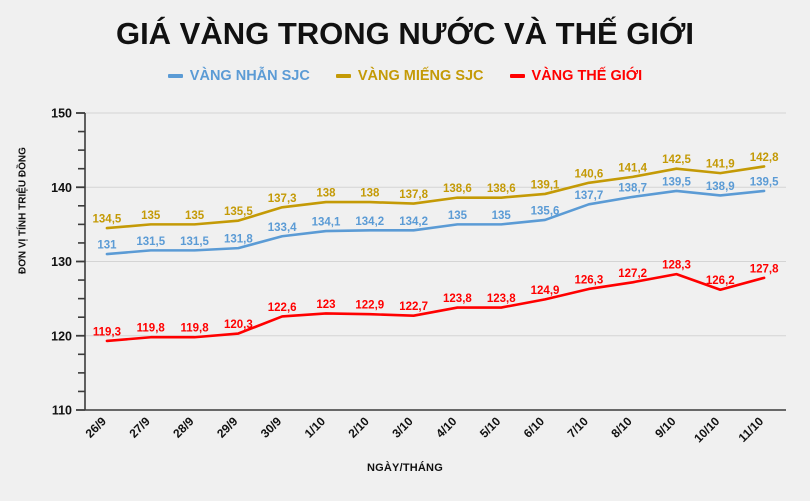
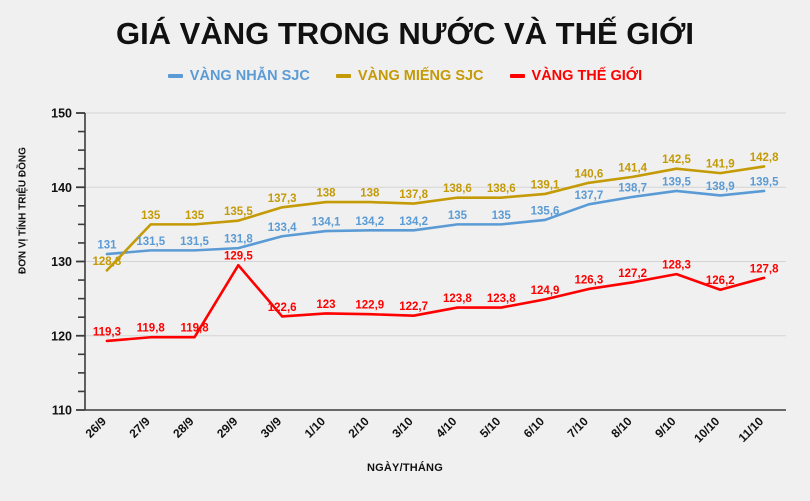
VÀNG MIẾNG SJC/26/9: 134,5 -> 128,8
VÀNG THẾ GIỚI/29/9: 120,3 -> 129,5
